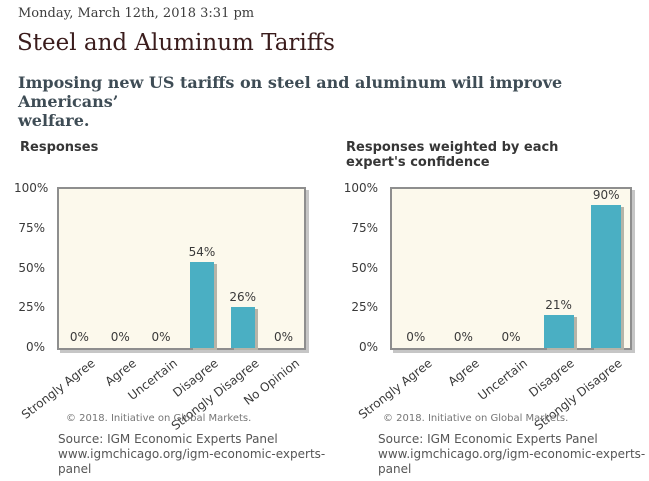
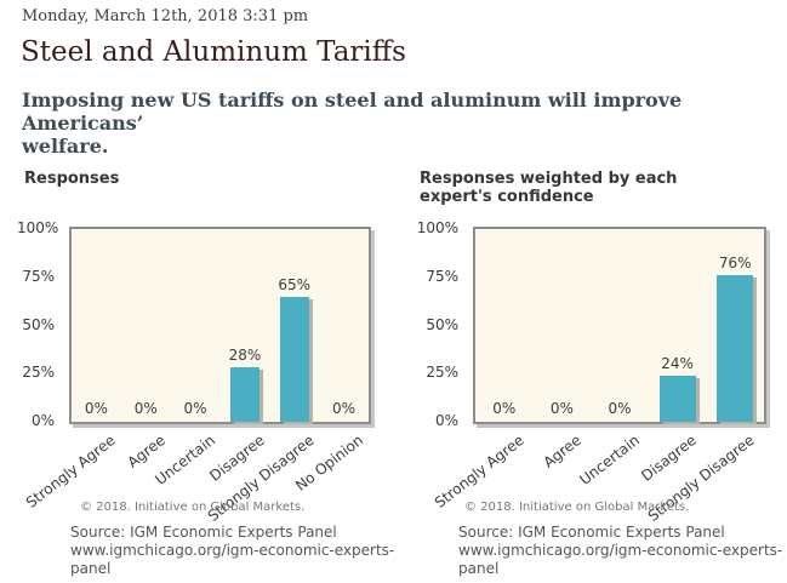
Responses/Disagree: 54% -> 28%
Responses/Strongly Disagree: 26% -> 65%
Responses weighted by each expert's confidence/Disagree: 21% -> 24%
Responses weighted by each expert's confidence/Strongly Disagree: 90% -> 76%
